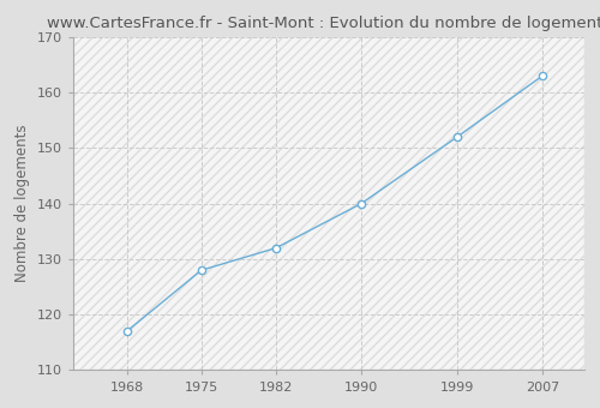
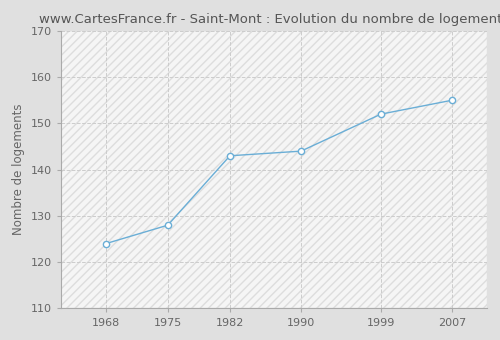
1968: 117 -> 124
1982: 132 -> 143
1990: 140 -> 144
2007: 163 -> 155
